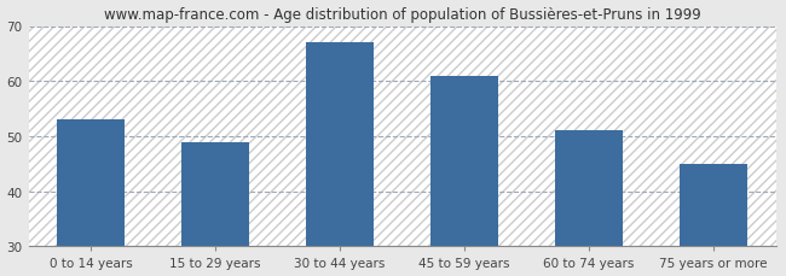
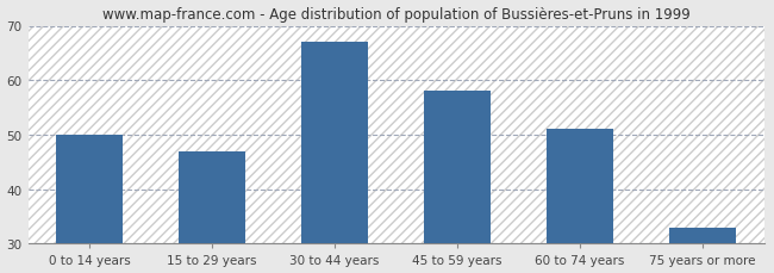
0 to 14 years: 53 -> 50
15 to 29 years: 49 -> 47
45 to 59 years: 61 -> 58
75 years or more: 45 -> 33
